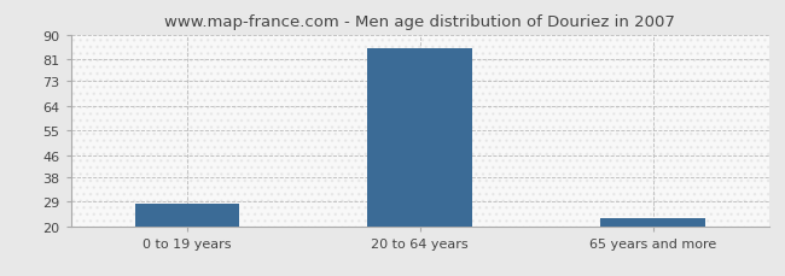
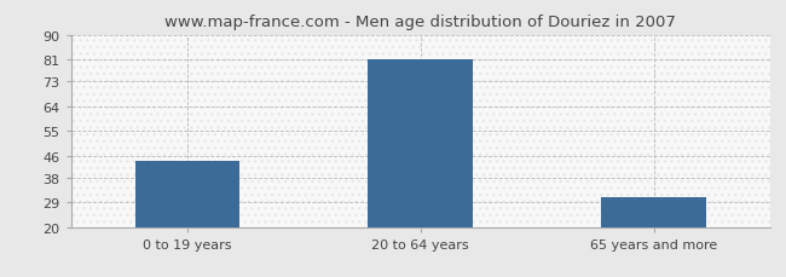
0 to 19 years: 28 -> 44
20 to 64 years: 85 -> 81
65 years and more: 23 -> 31
